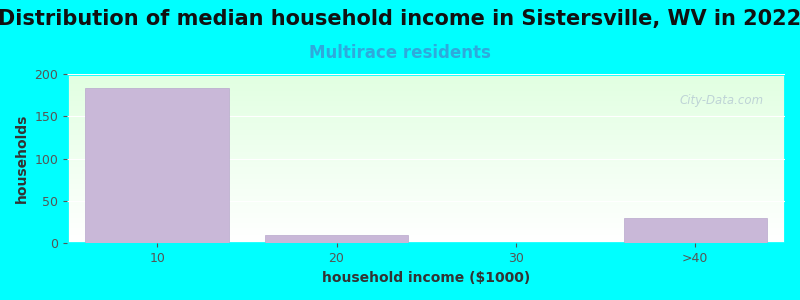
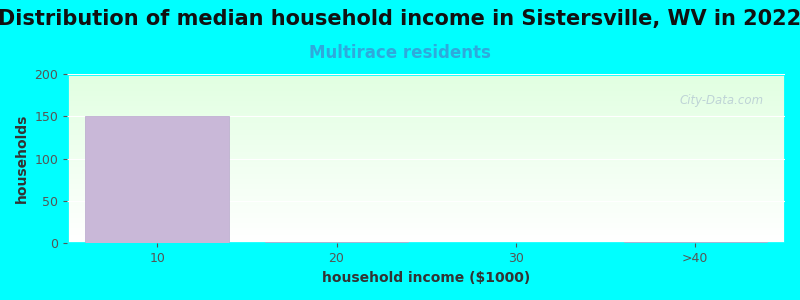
10: 184 -> 150
20: 10 -> 2
>40: 30 -> 2
